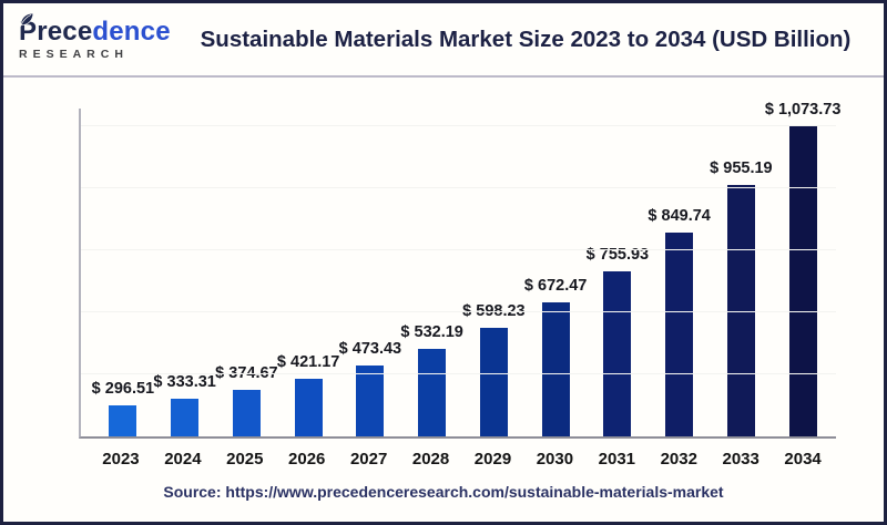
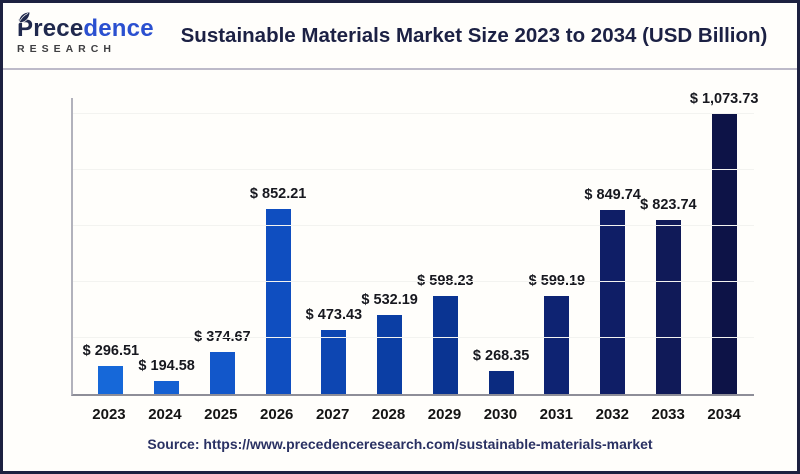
2024: 333.31 -> 194.58
2026: 421.17 -> 852.21
2030: 672.47 -> 268.35
2031: 755.93 -> 599.19
2033: 955.19 -> 823.74
